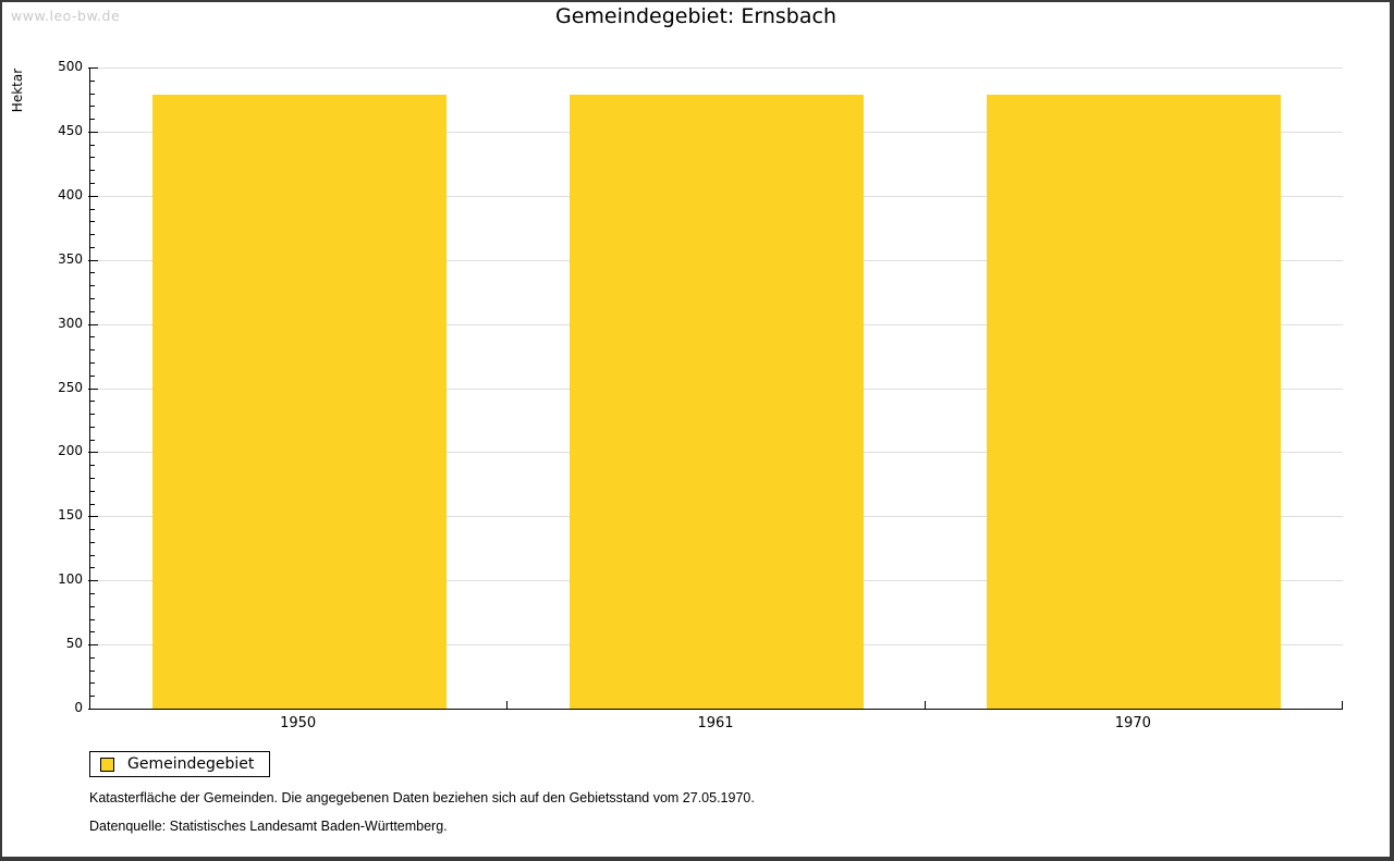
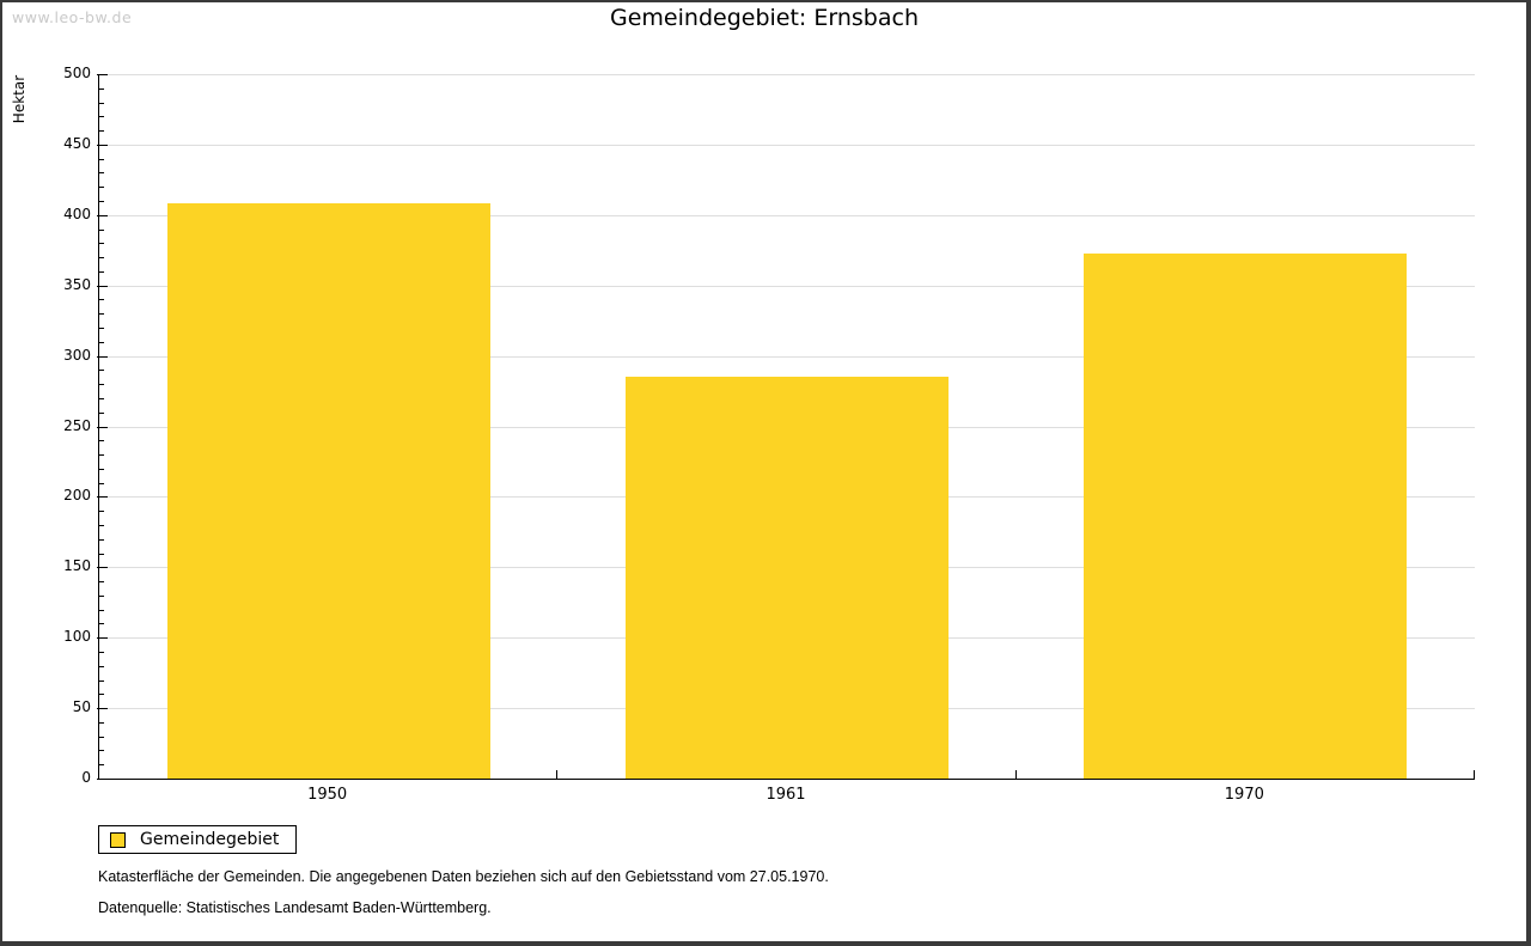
1950: 479 -> 408
1961: 479 -> 285
1970: 479 -> 373
